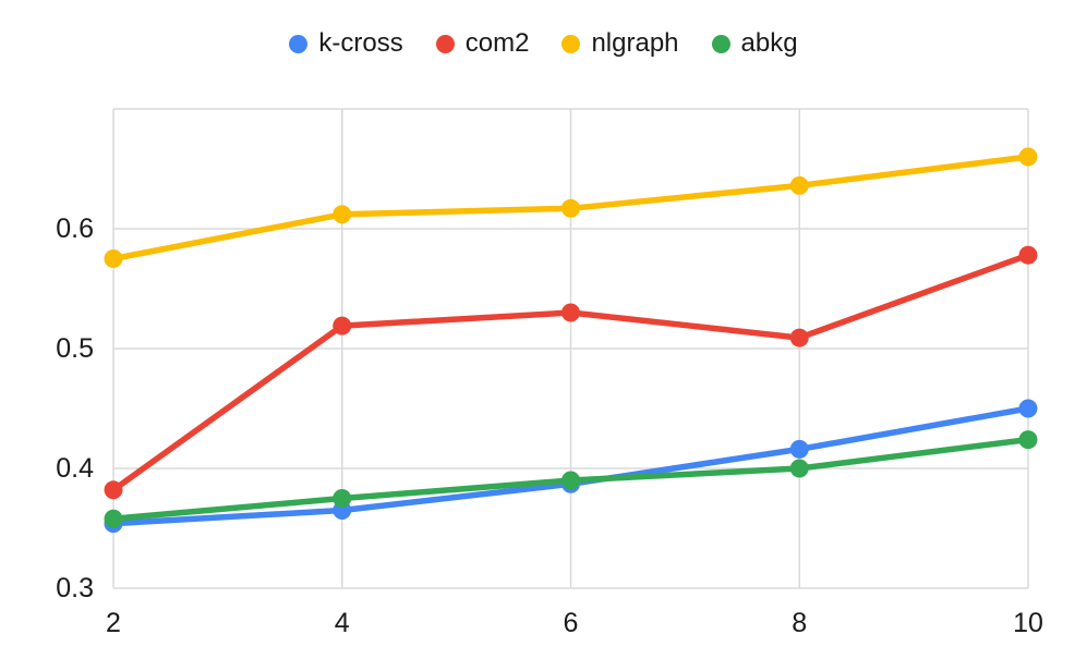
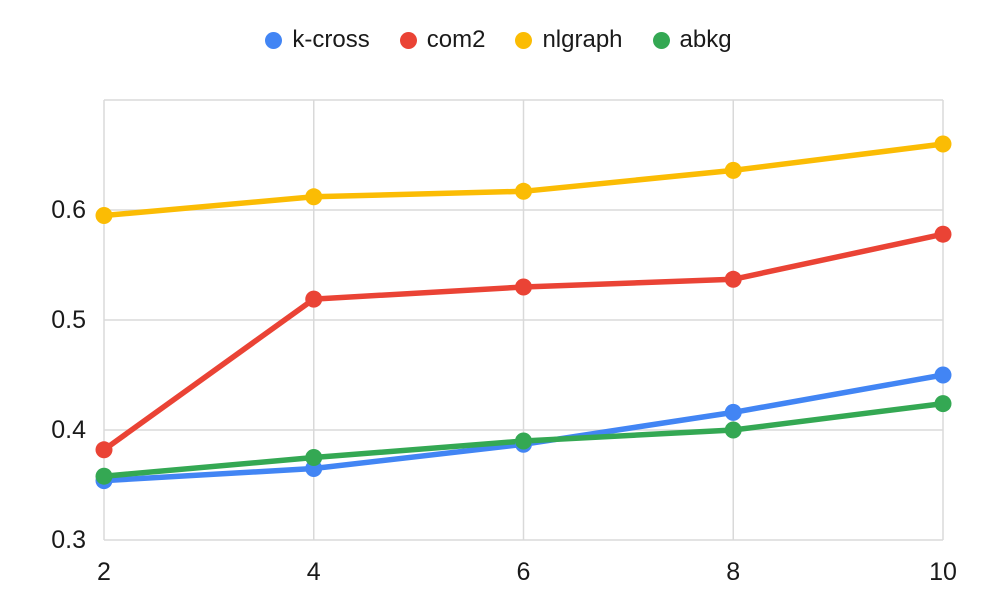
nlgraph/2: 0.575 -> 0.595
com2/8: 0.509 -> 0.537
